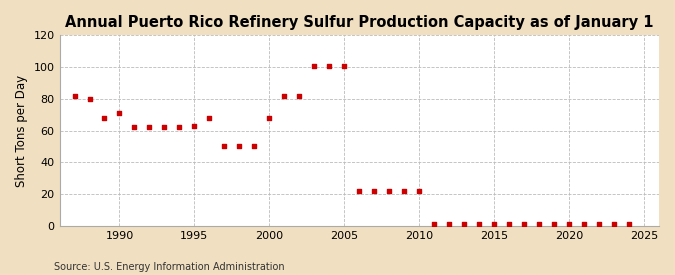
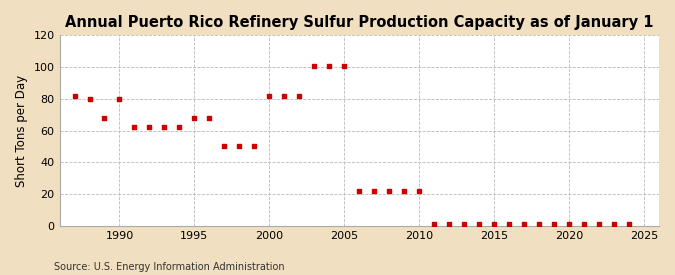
1990: 71 -> 80
1995: 63 -> 68
2000: 68 -> 82
